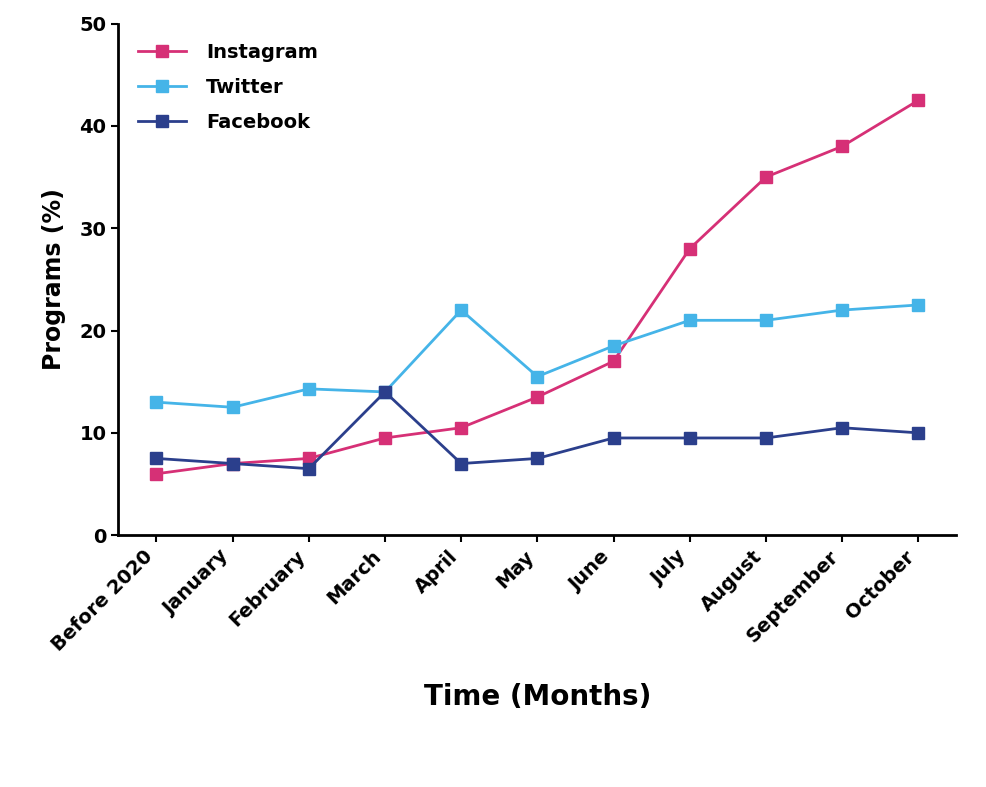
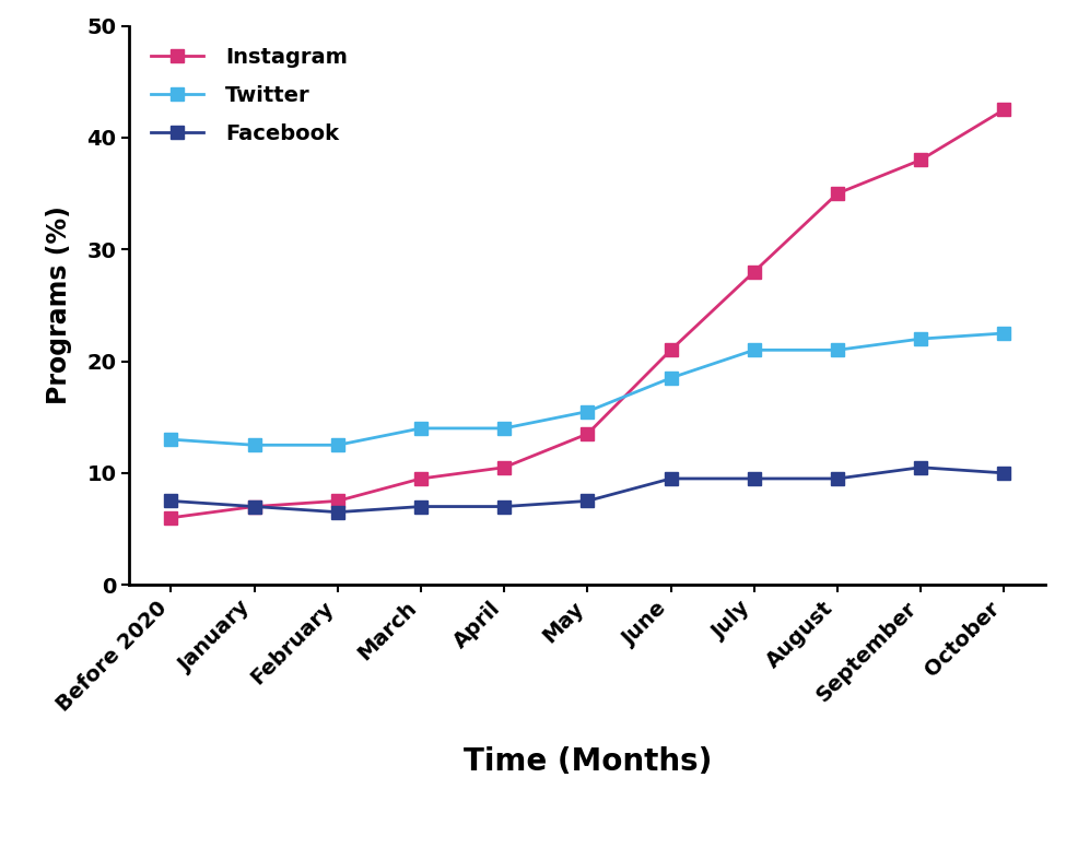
Twitter/February: 14.3 -> 12.5
Facebook/March: 14.0 -> 7.0
Twitter/April: 22.0 -> 14.0
Instagram/June: 17.0 -> 21.0
